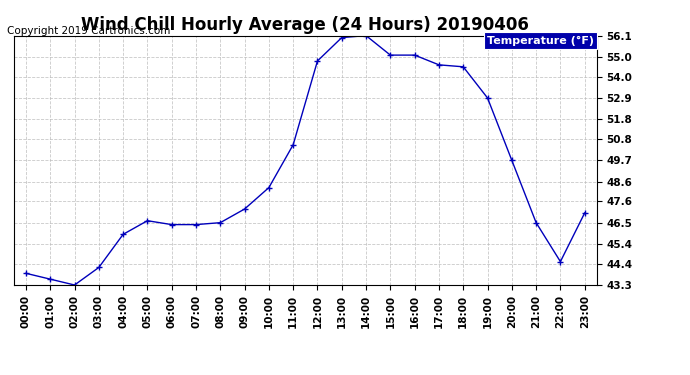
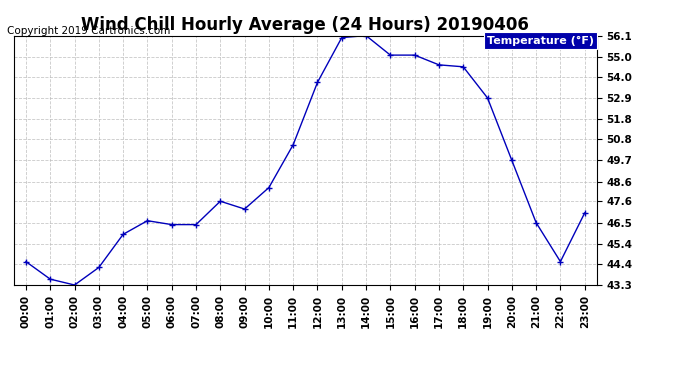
00:00: 43.9 -> 44.5
08:00: 46.5 -> 47.6
12:00: 54.8 -> 53.7
